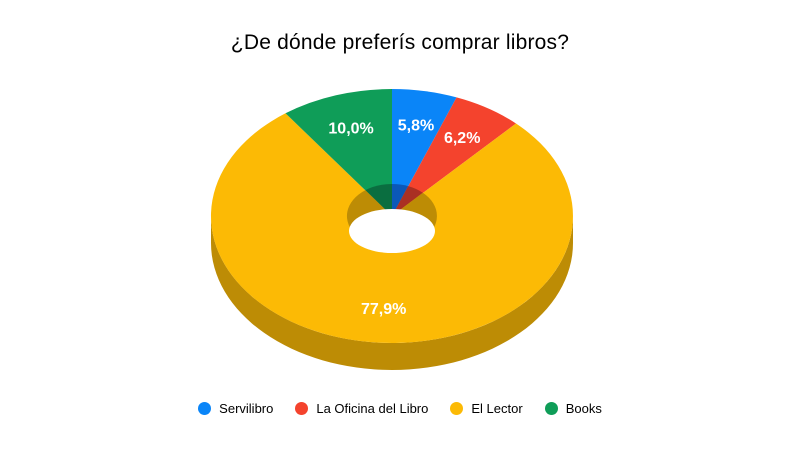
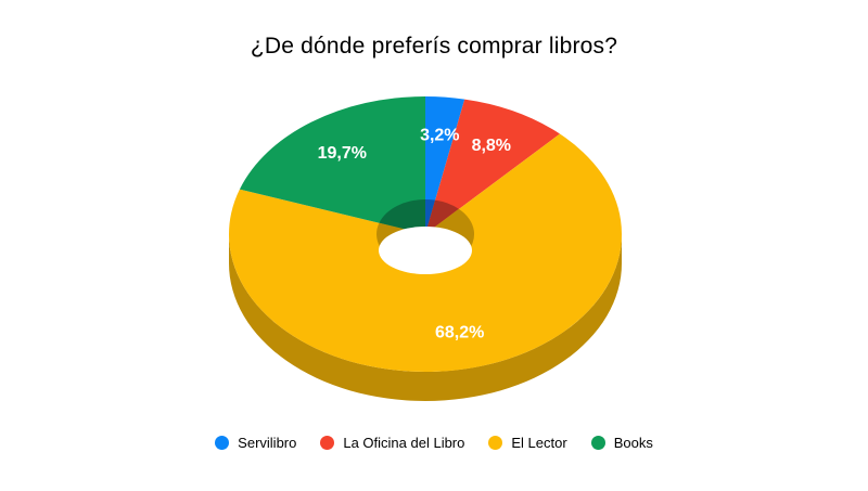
Servilibro: 5,8% -> 3,2%
La Oficina del Libro: 6,2% -> 8,8%
El Lector: 77,9% -> 68,2%
Books: 10,0% -> 19,7%
